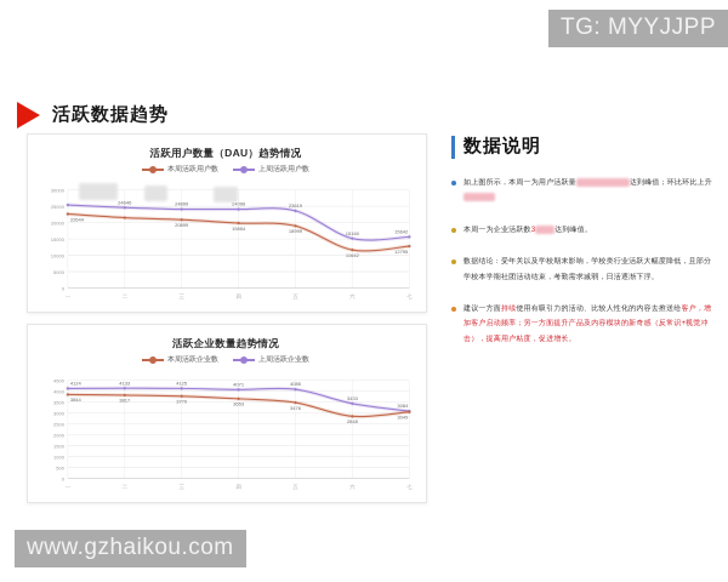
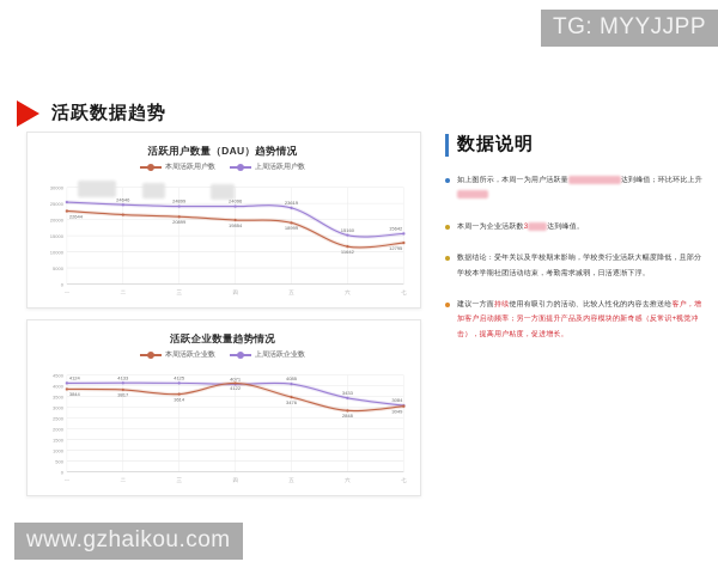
活跃企业数量趋势情况/本周活跃企业数/三: 3770 -> 3614
活跃企业数量趋势情况/本周活跃企业数/四: 3653 -> 4122
